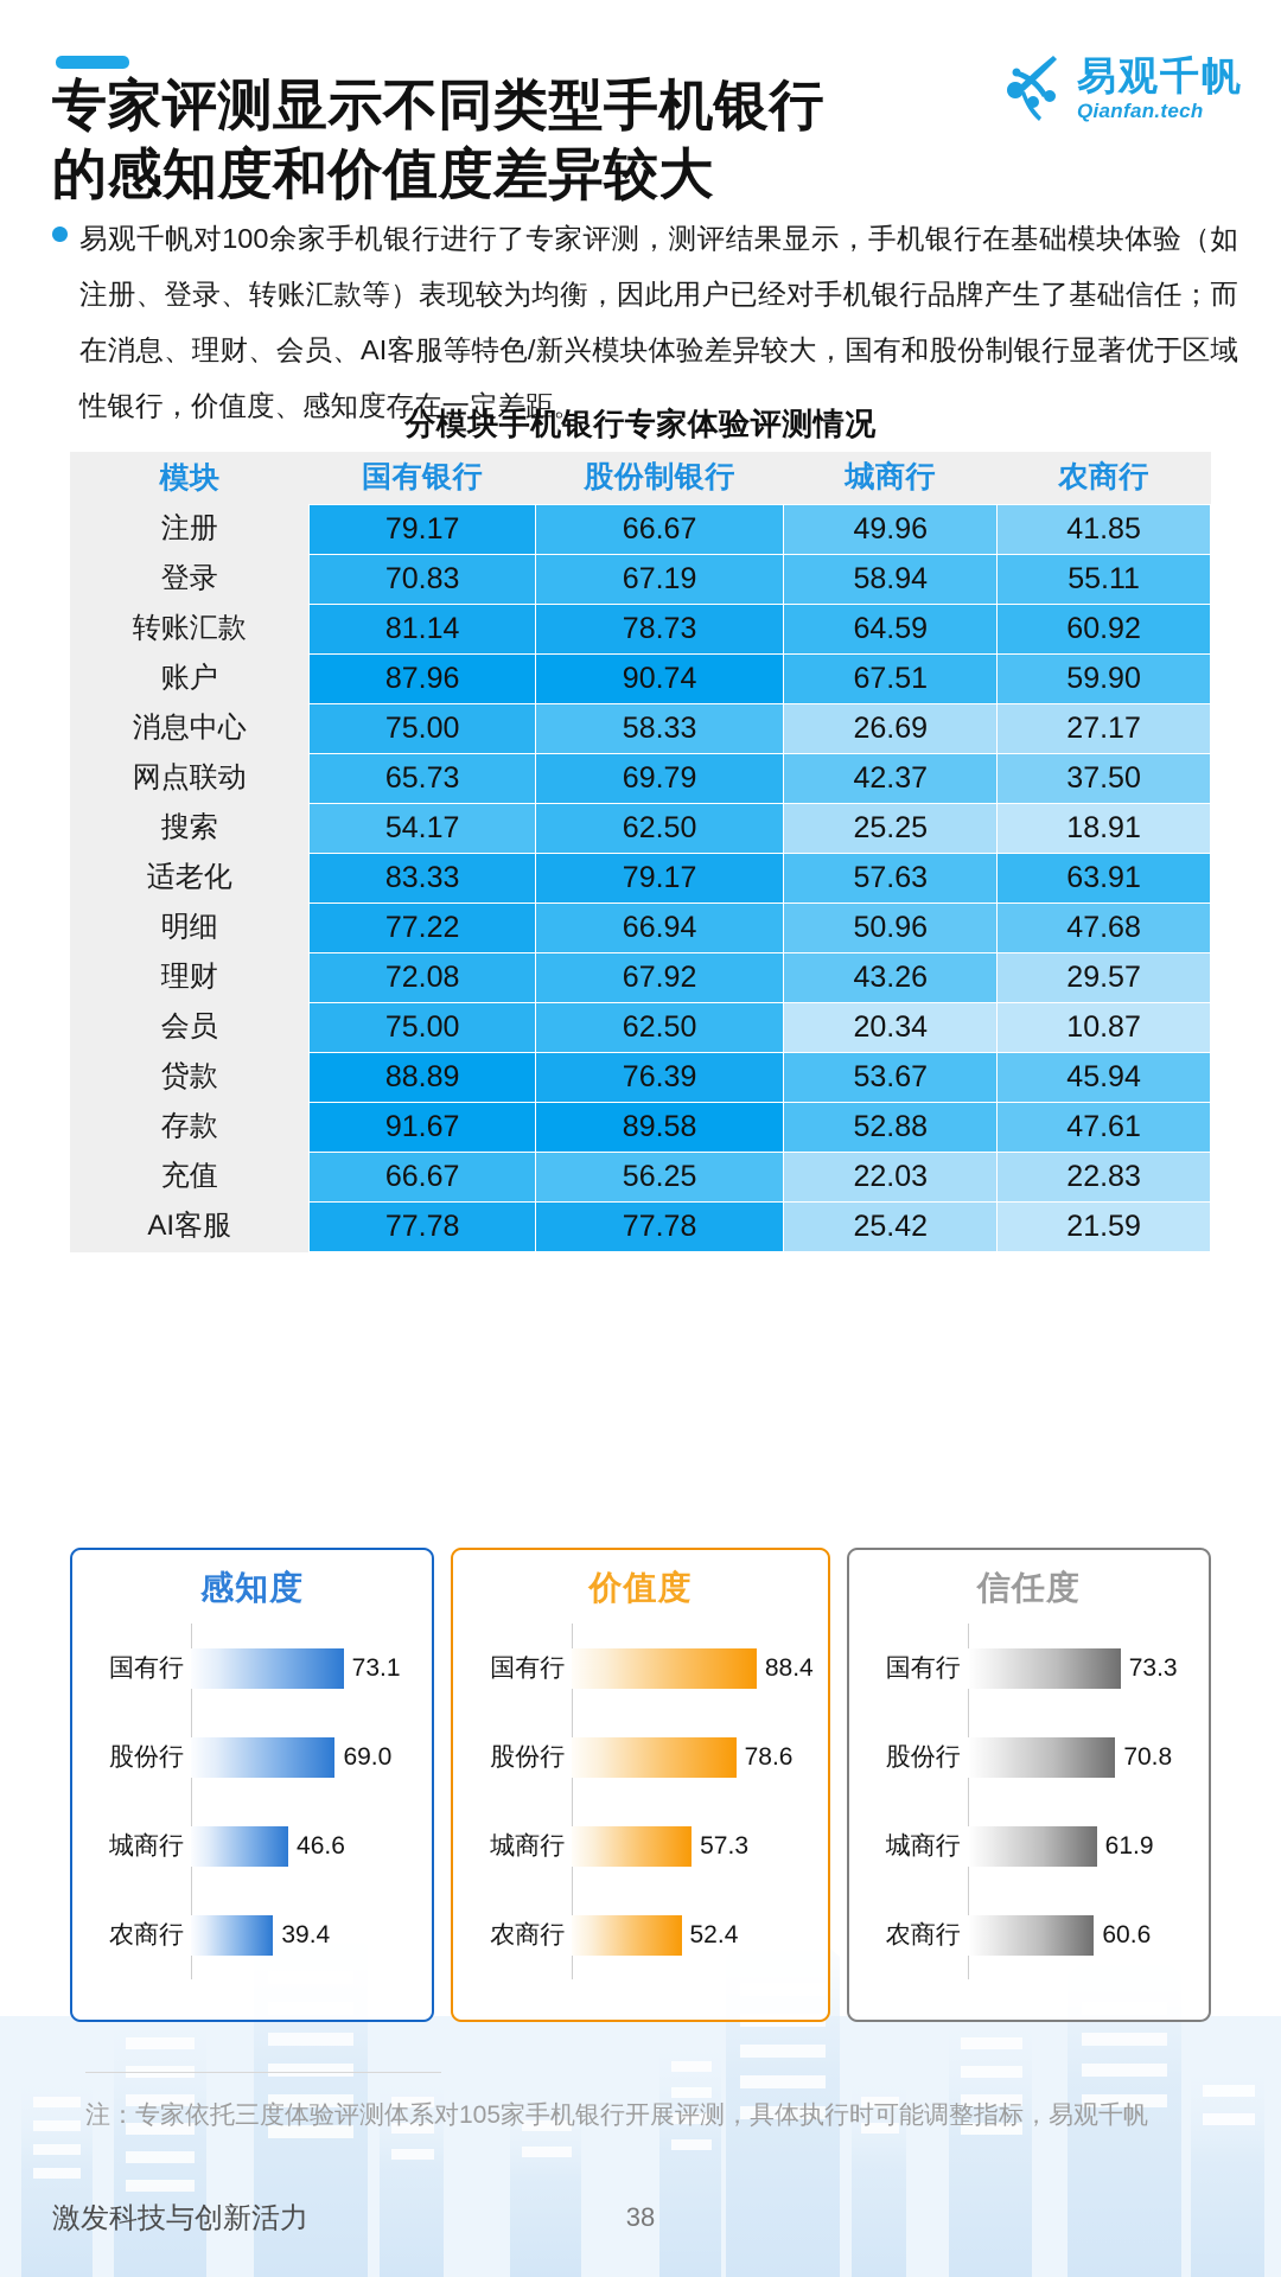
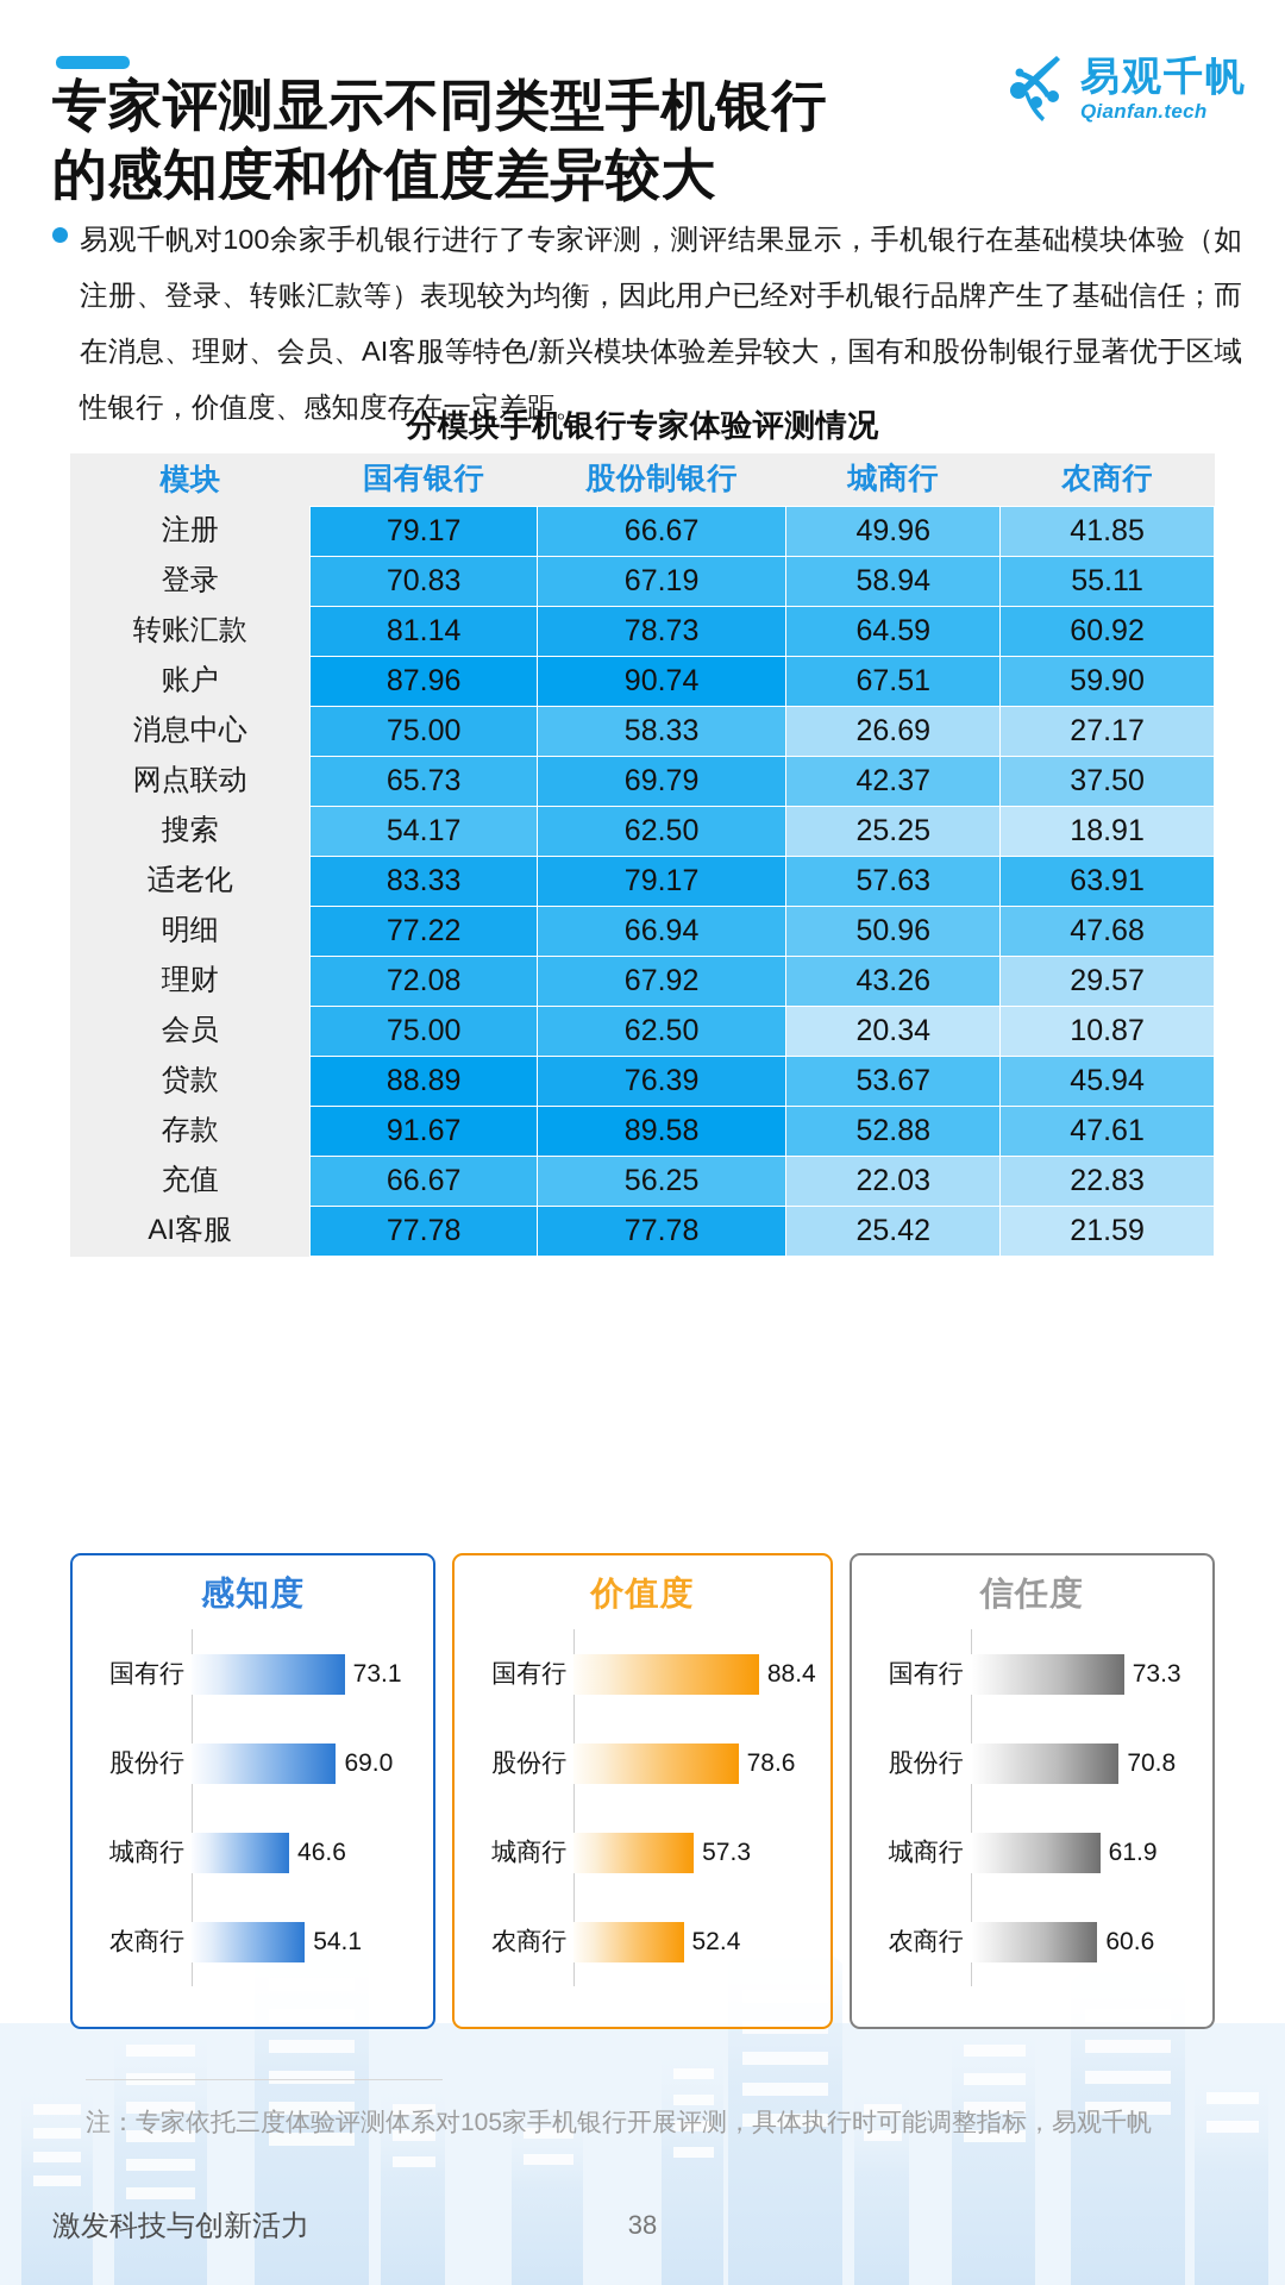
感知度/农商行: 39.4 -> 54.1
